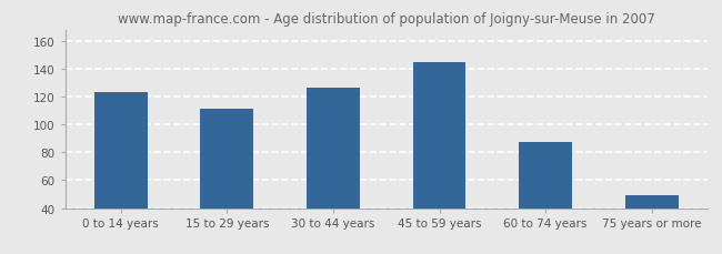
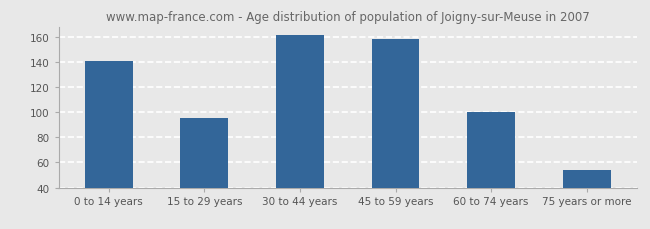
0 to 14 years: 123 -> 141
15 to 29 years: 111 -> 95
30 to 44 years: 126 -> 161
45 to 59 years: 145 -> 158
60 to 74 years: 87 -> 100
75 years or more: 49 -> 54
